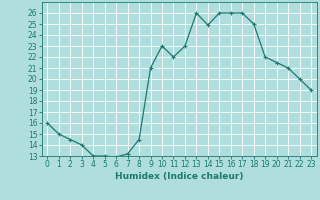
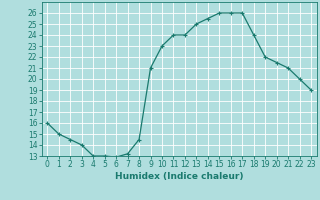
11: 22.0 -> 24.0
12: 23.0 -> 24.0
13: 26.0 -> 25.0
14: 24.9 -> 25.5
18: 25.0 -> 24.0
